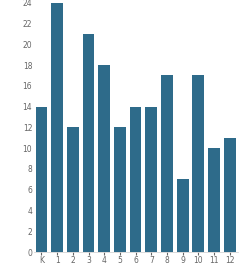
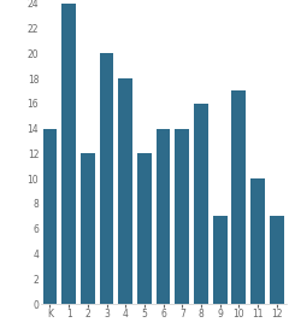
3: 21 -> 20
8: 17 -> 16
12: 11 -> 7
